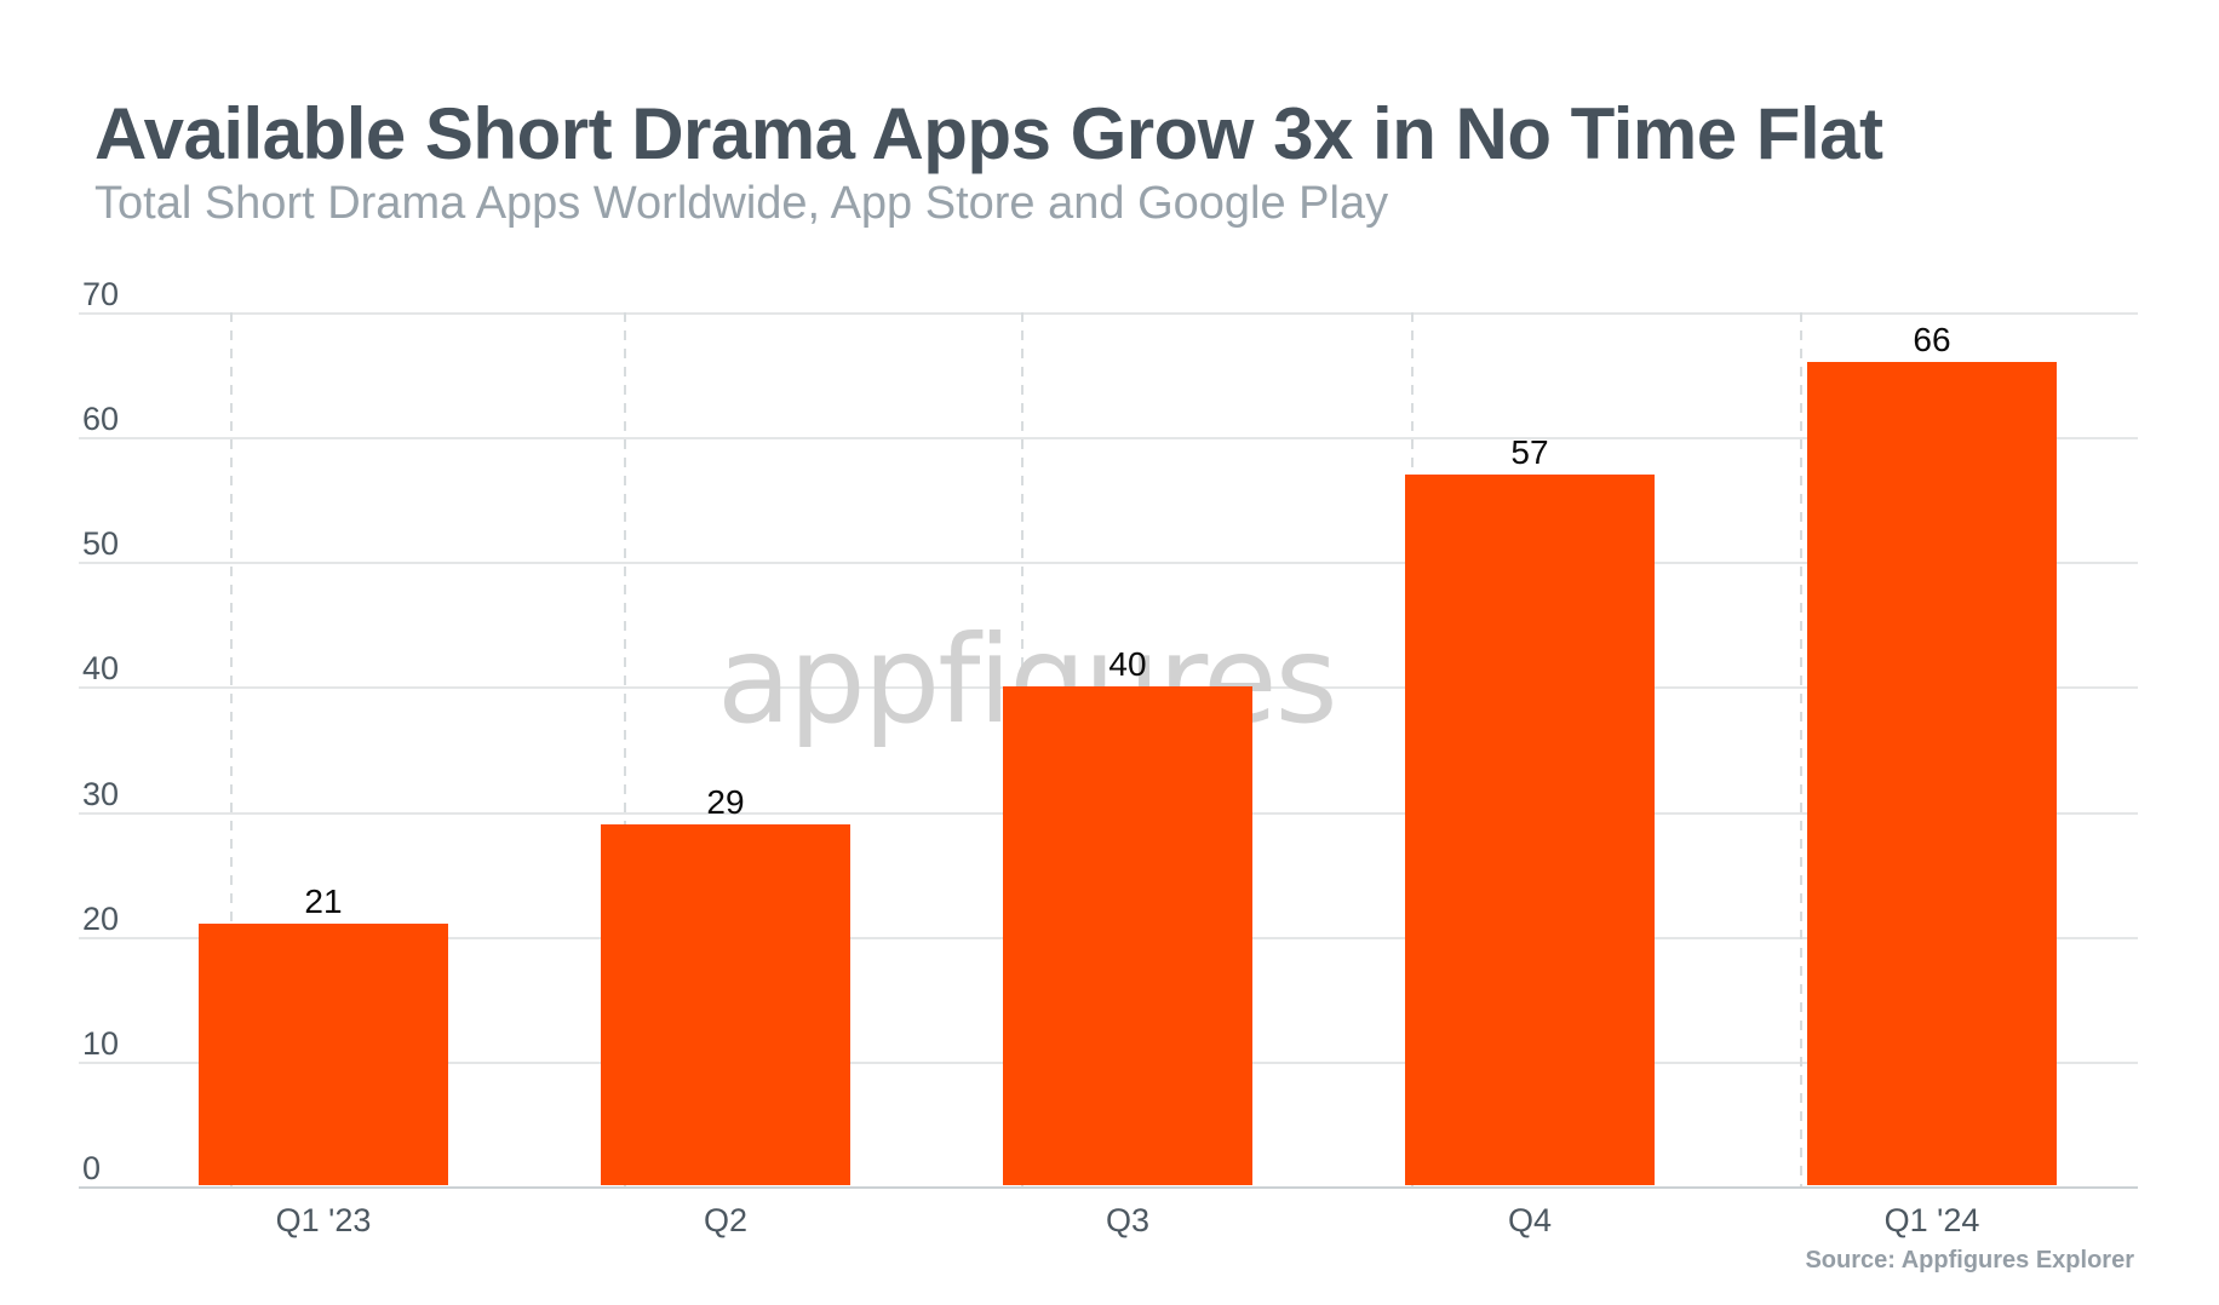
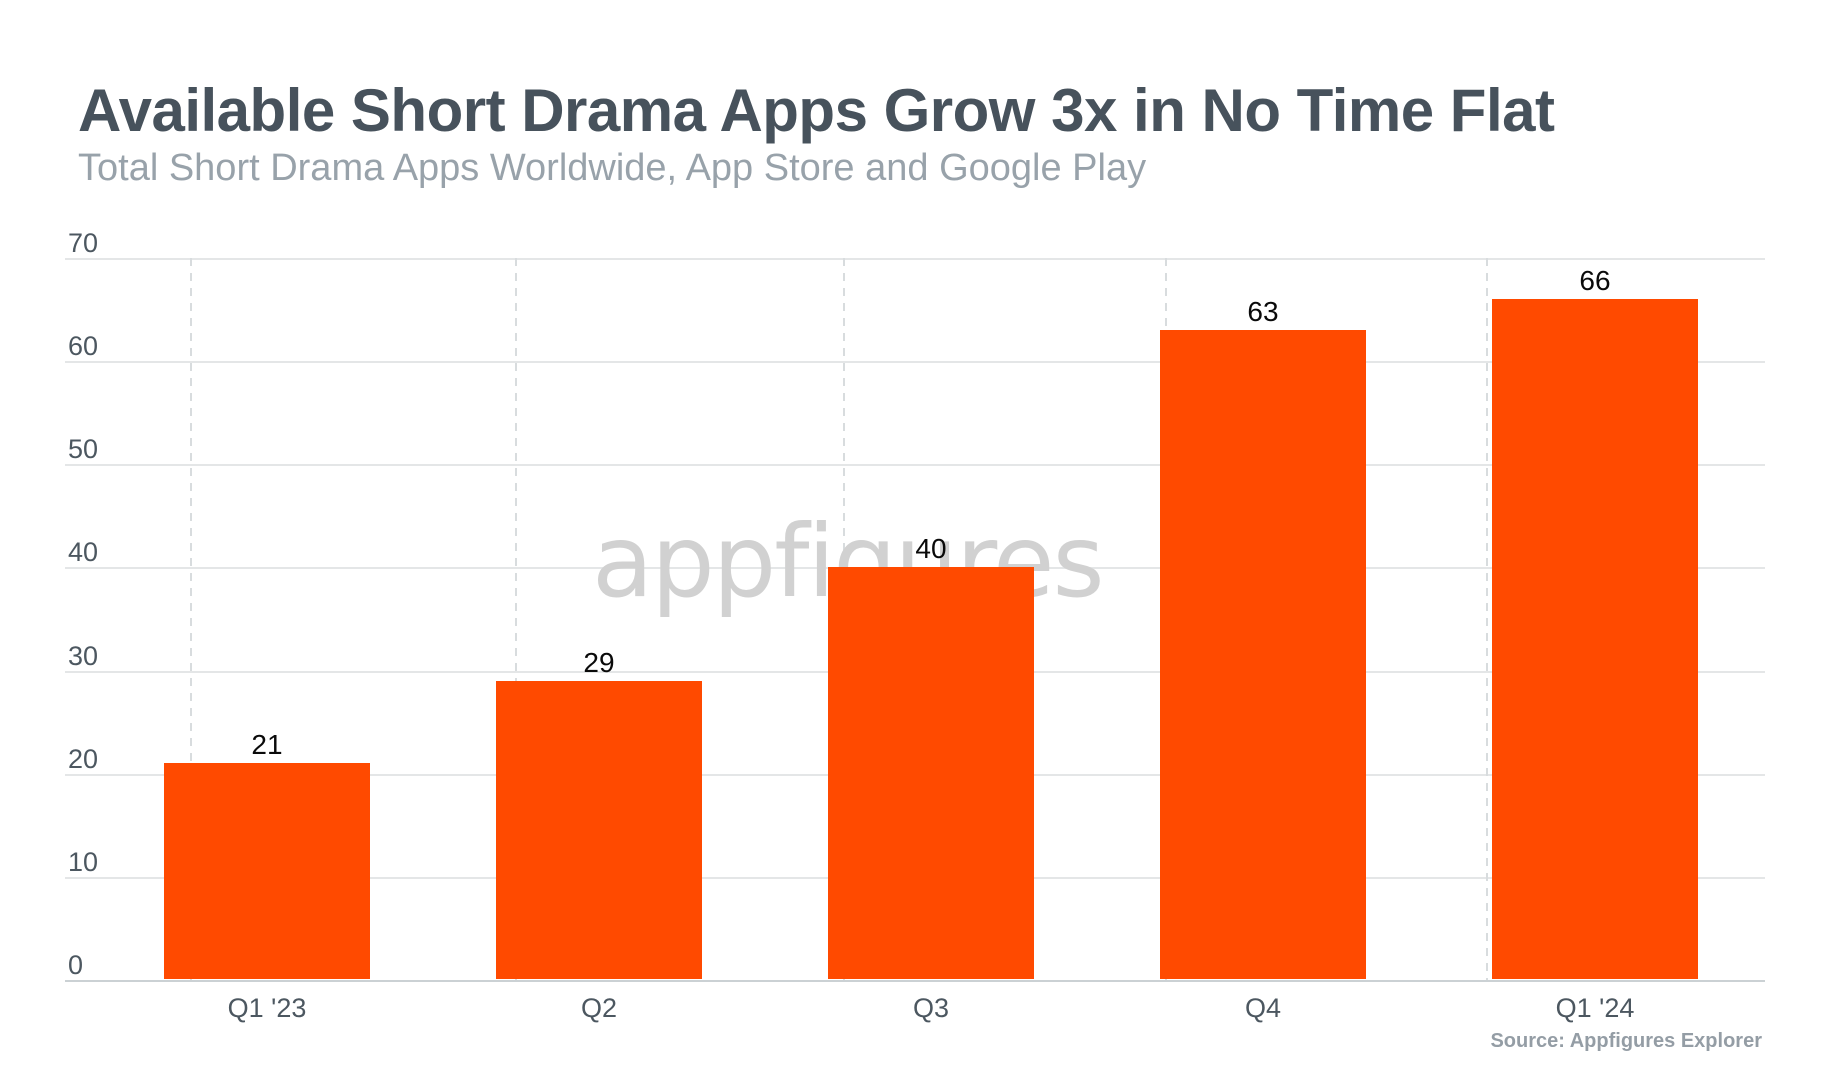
Q4: 57 -> 63
